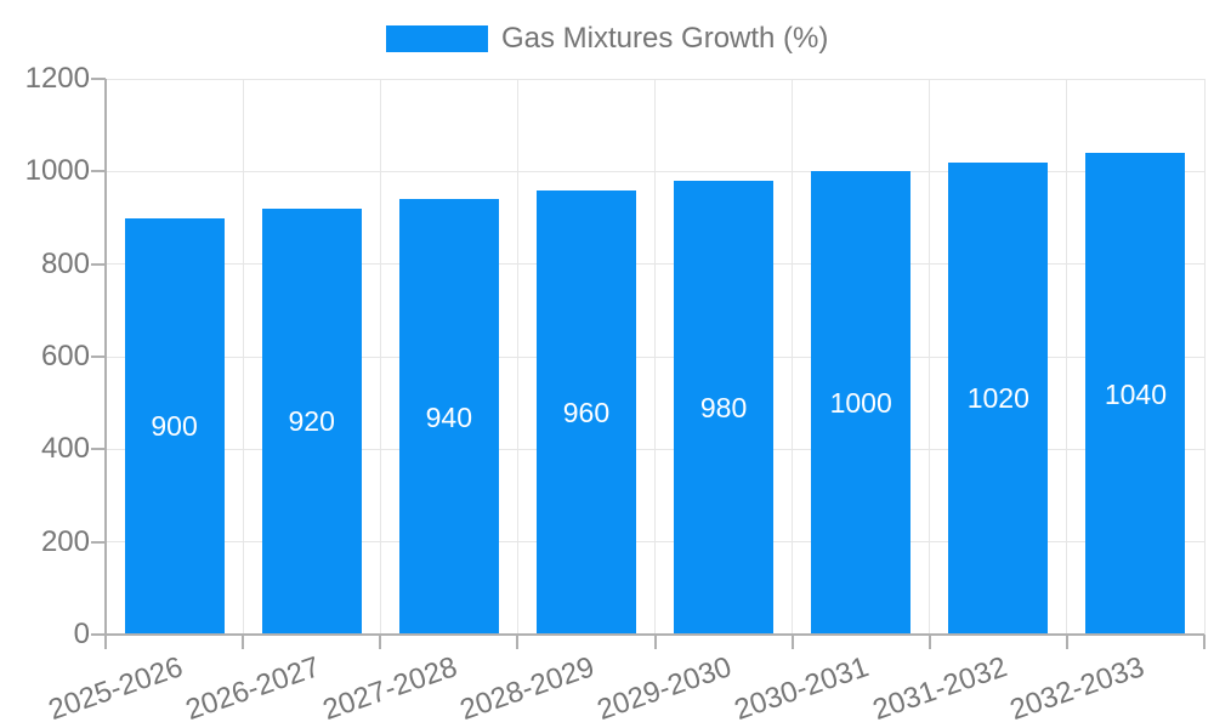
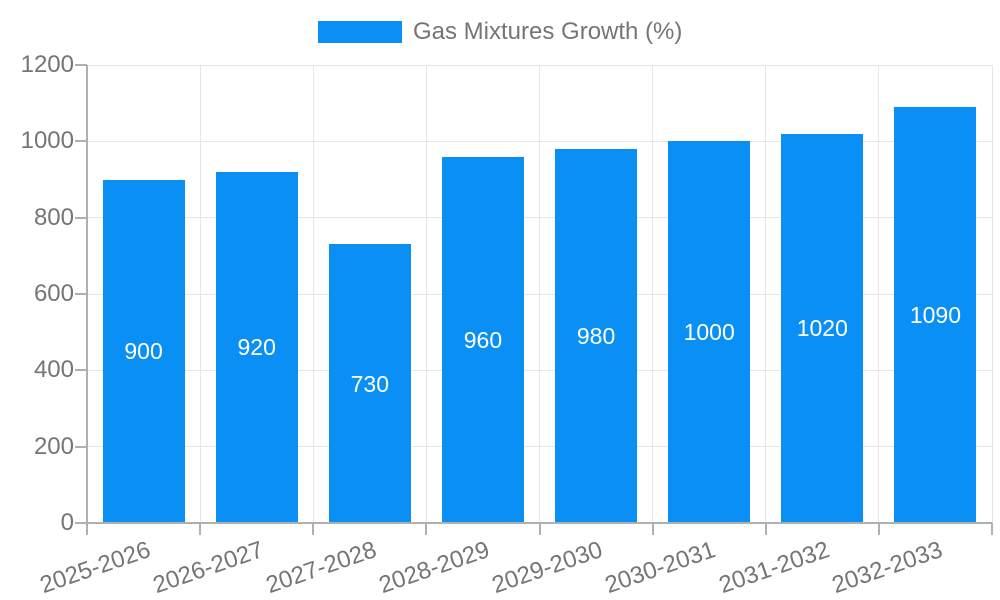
2027-2028: 940 -> 730
2032-2033: 1040 -> 1090
